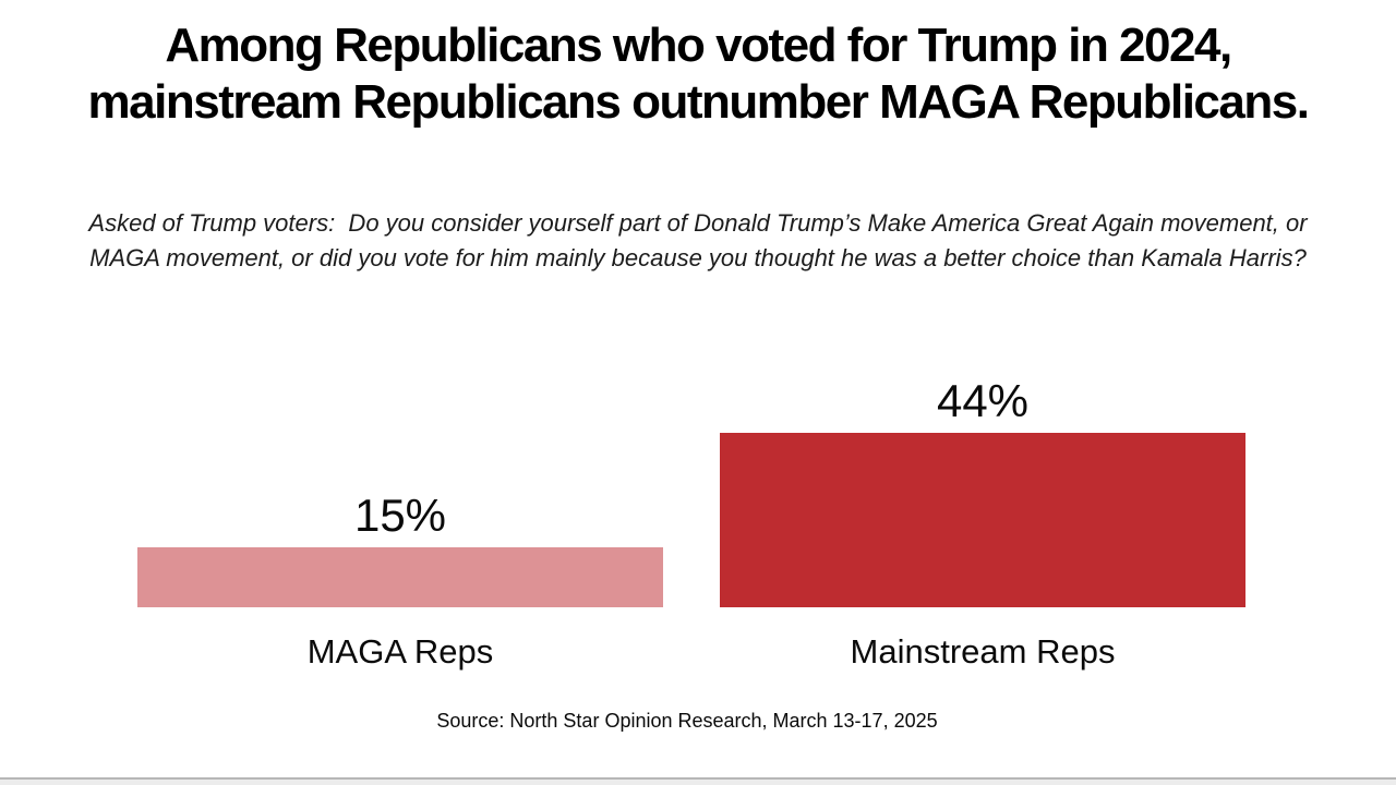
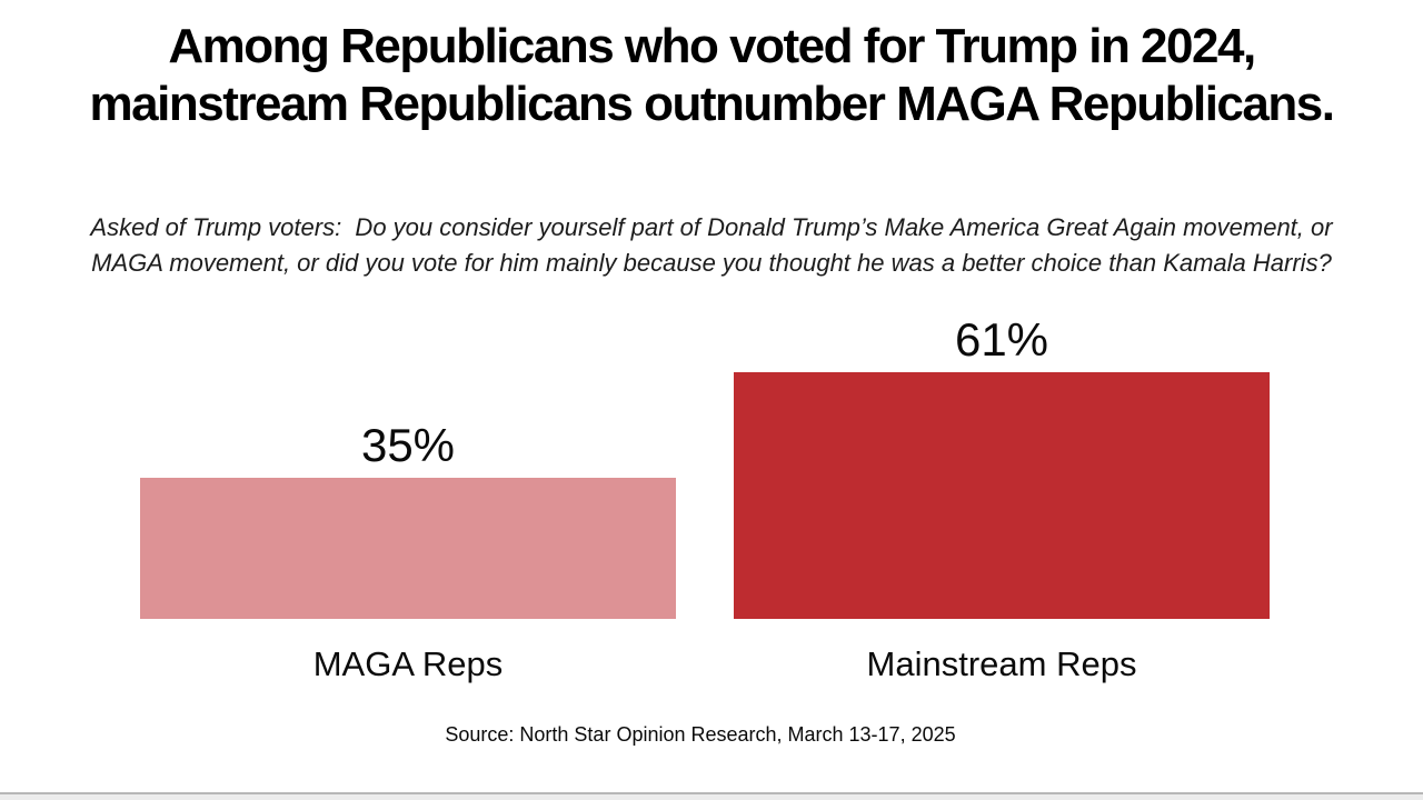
MAGA Reps: 15% -> 35%
Mainstream Reps: 44% -> 61%
